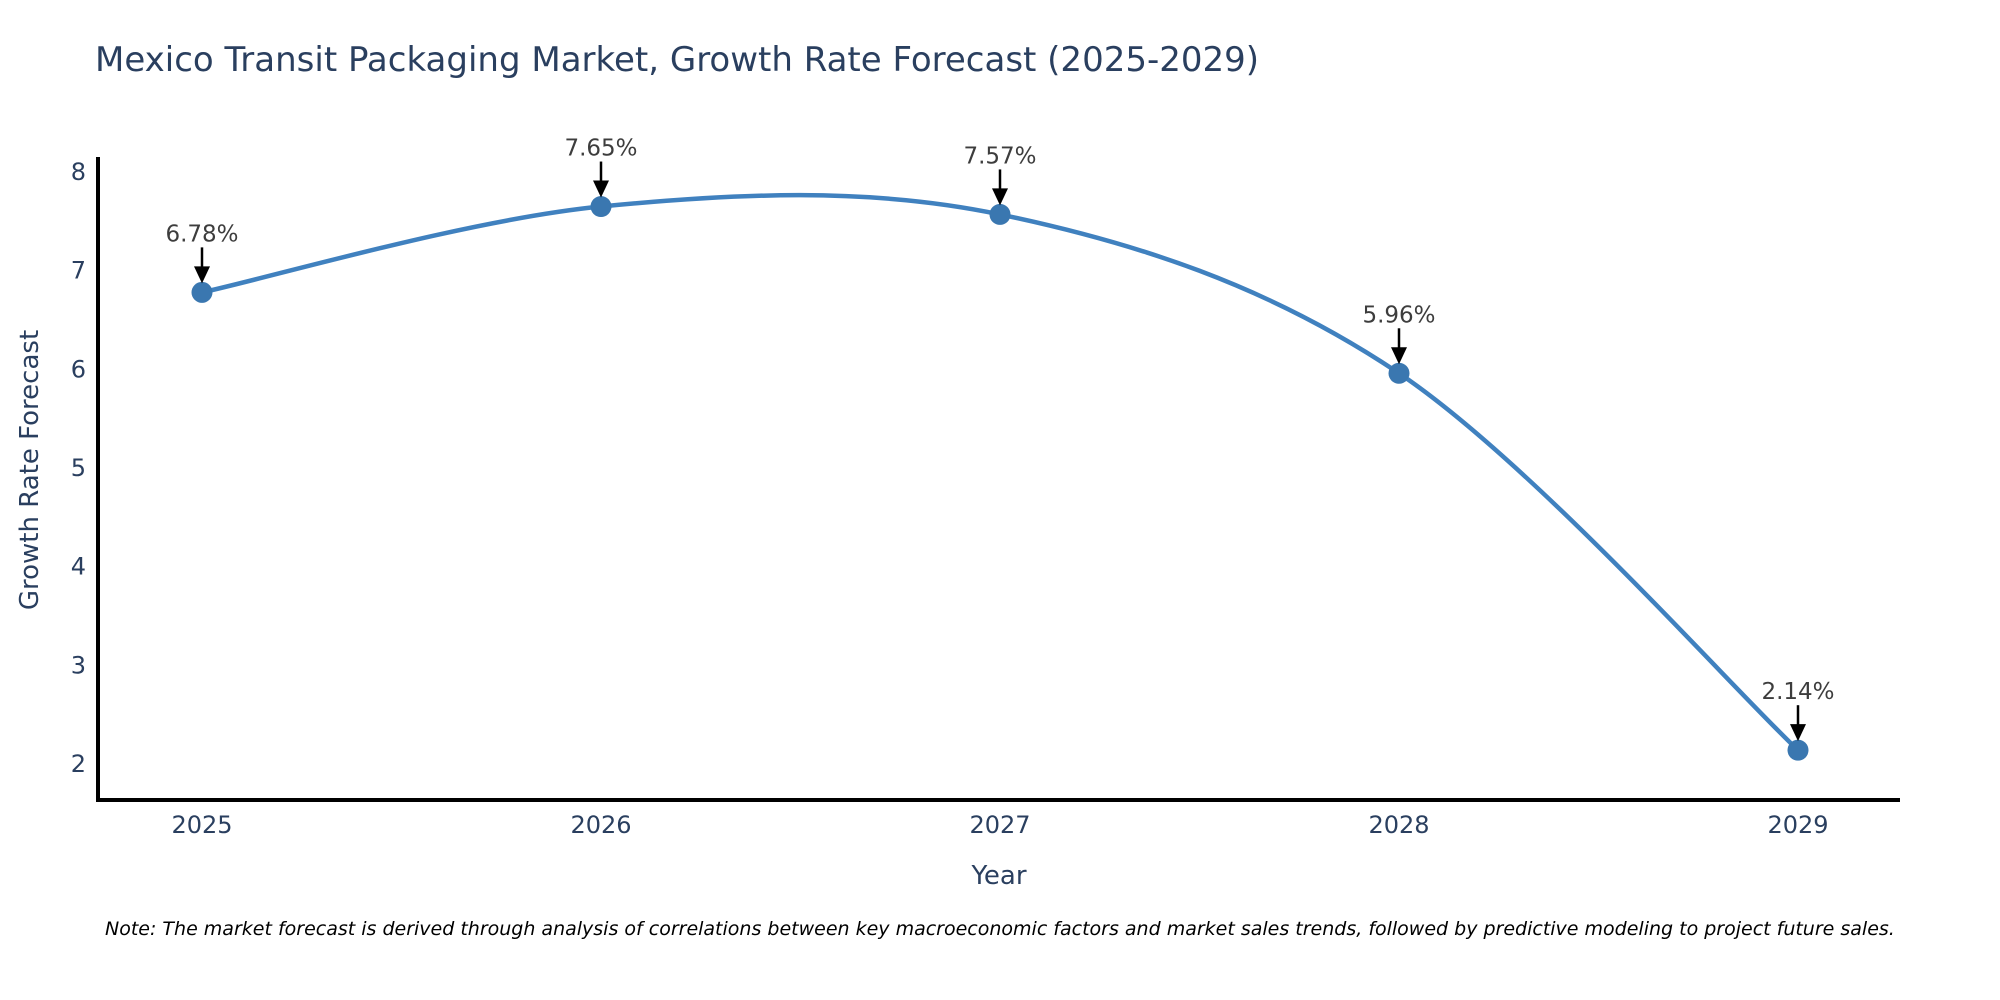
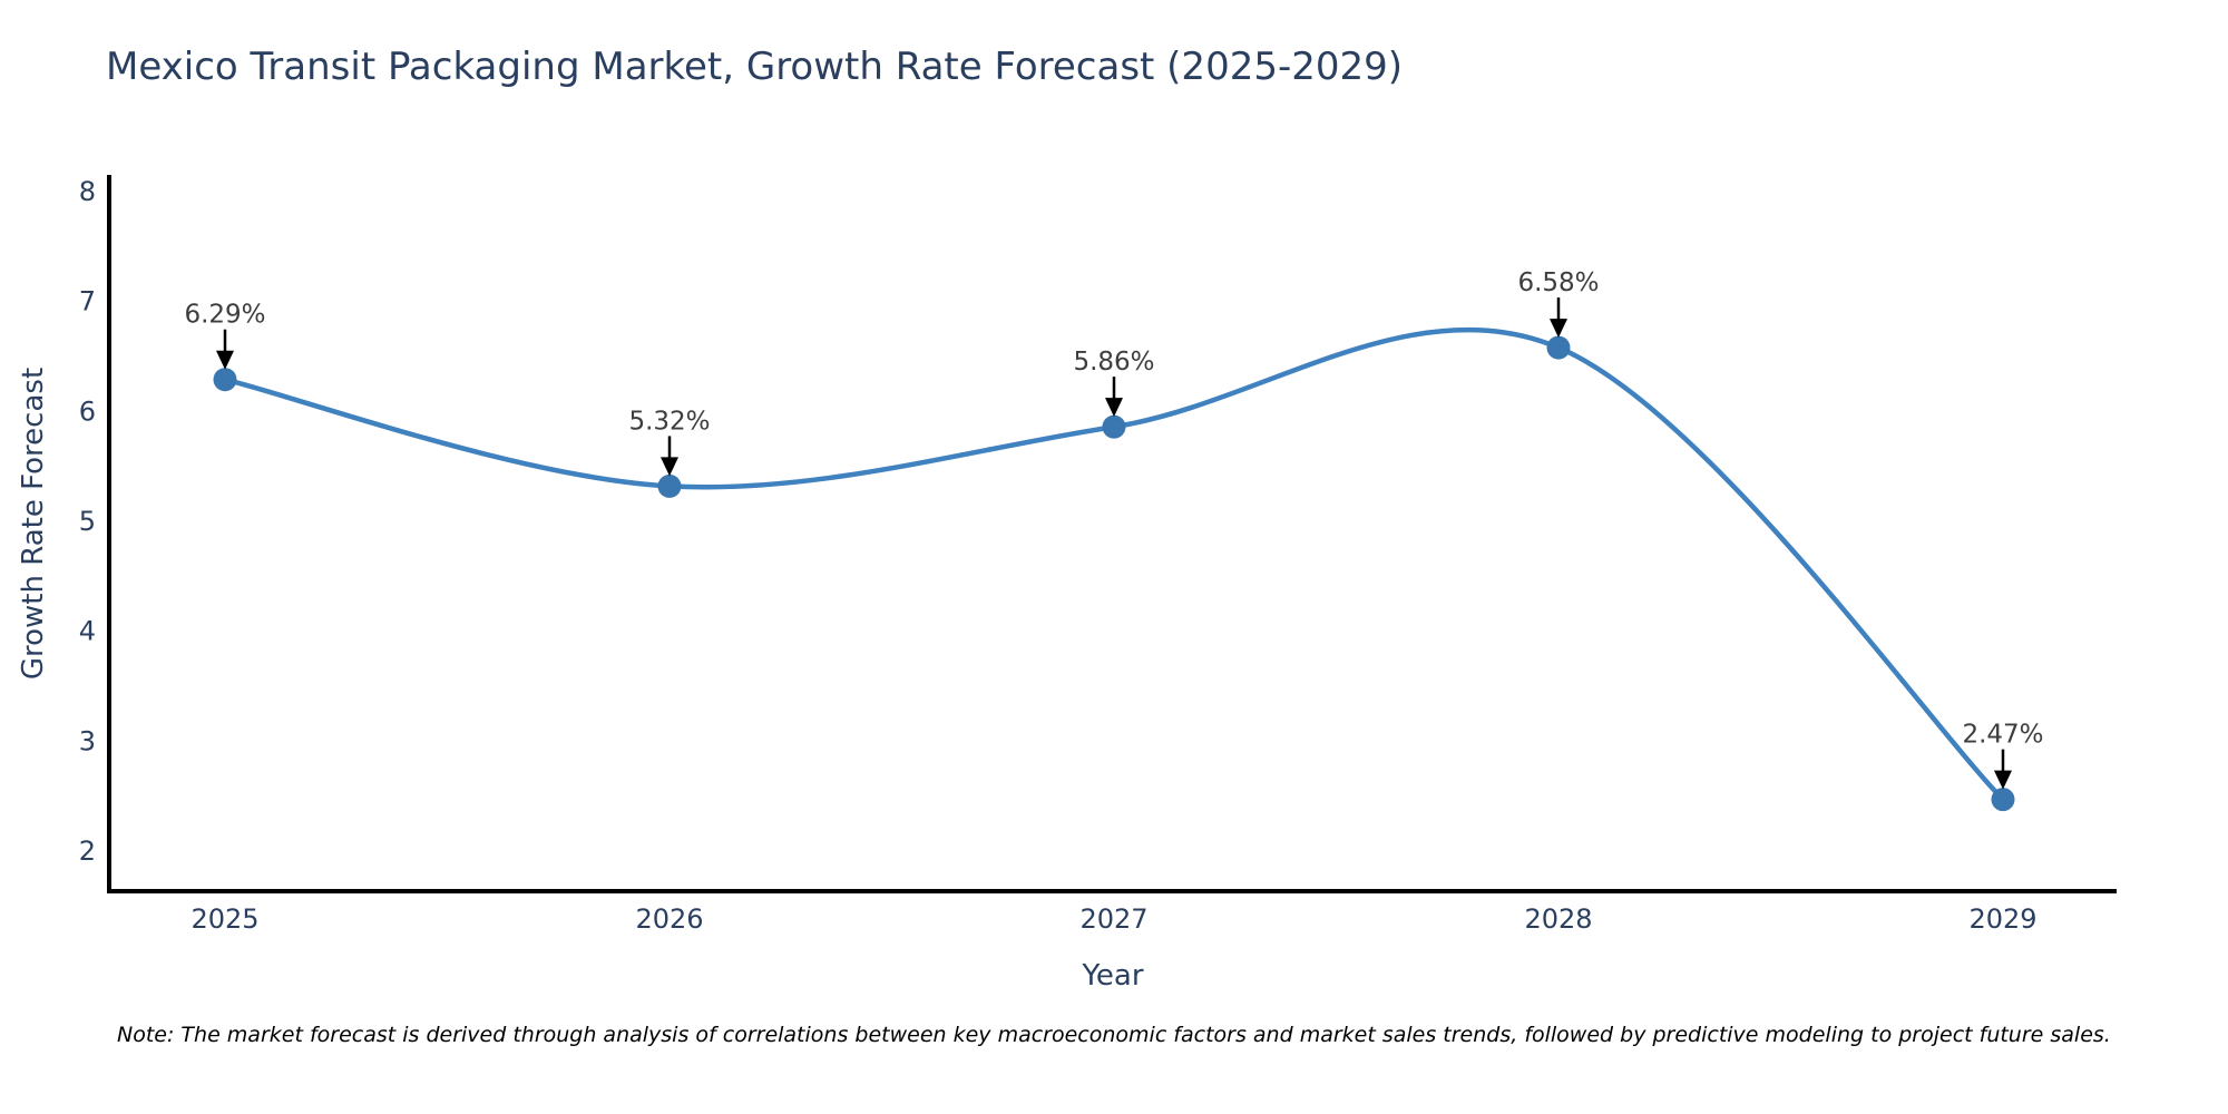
2025: 6.78% -> 6.29%
2026: 7.65% -> 5.32%
2027: 7.57% -> 5.86%
2028: 5.96% -> 6.58%
2029: 2.14% -> 2.47%
